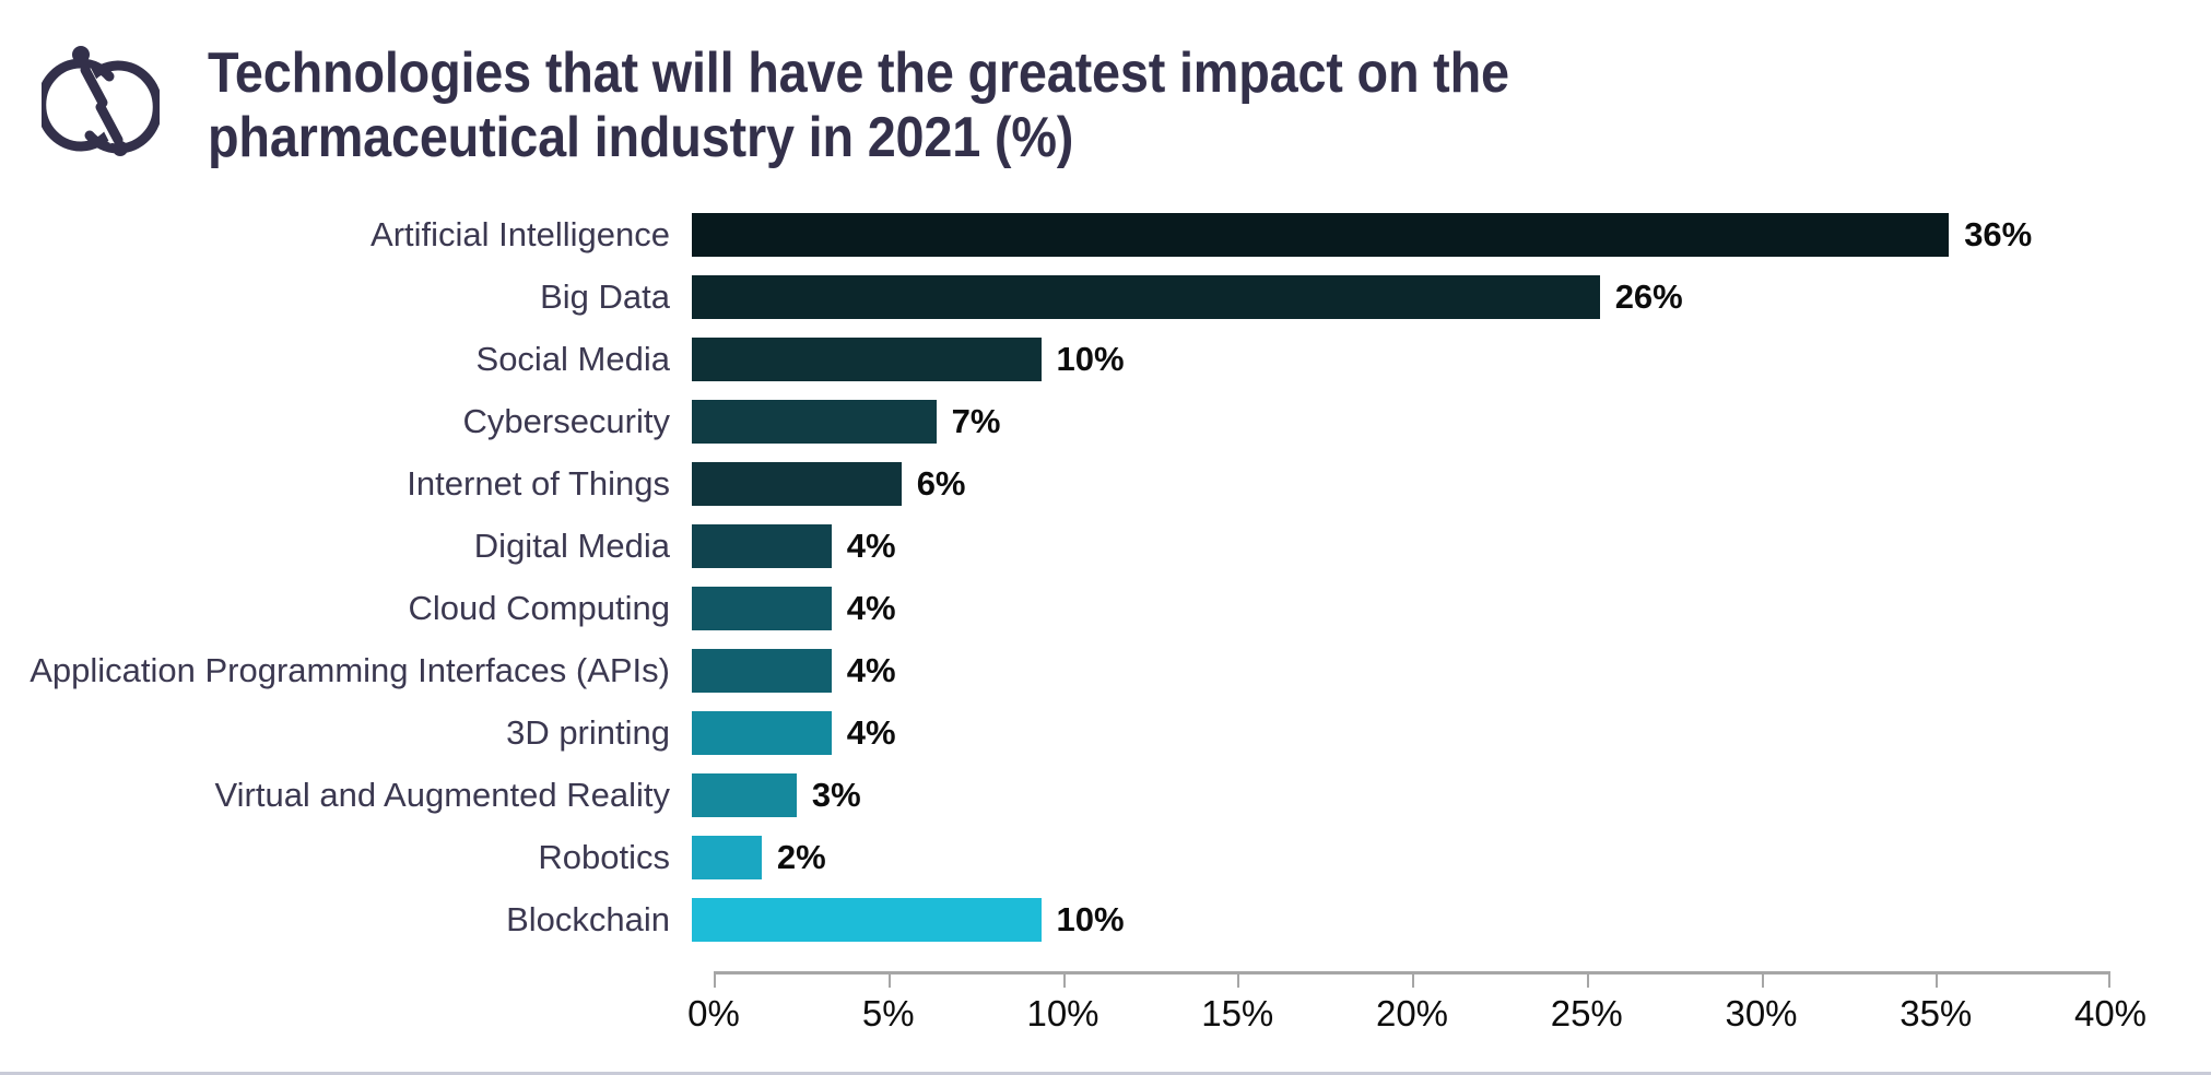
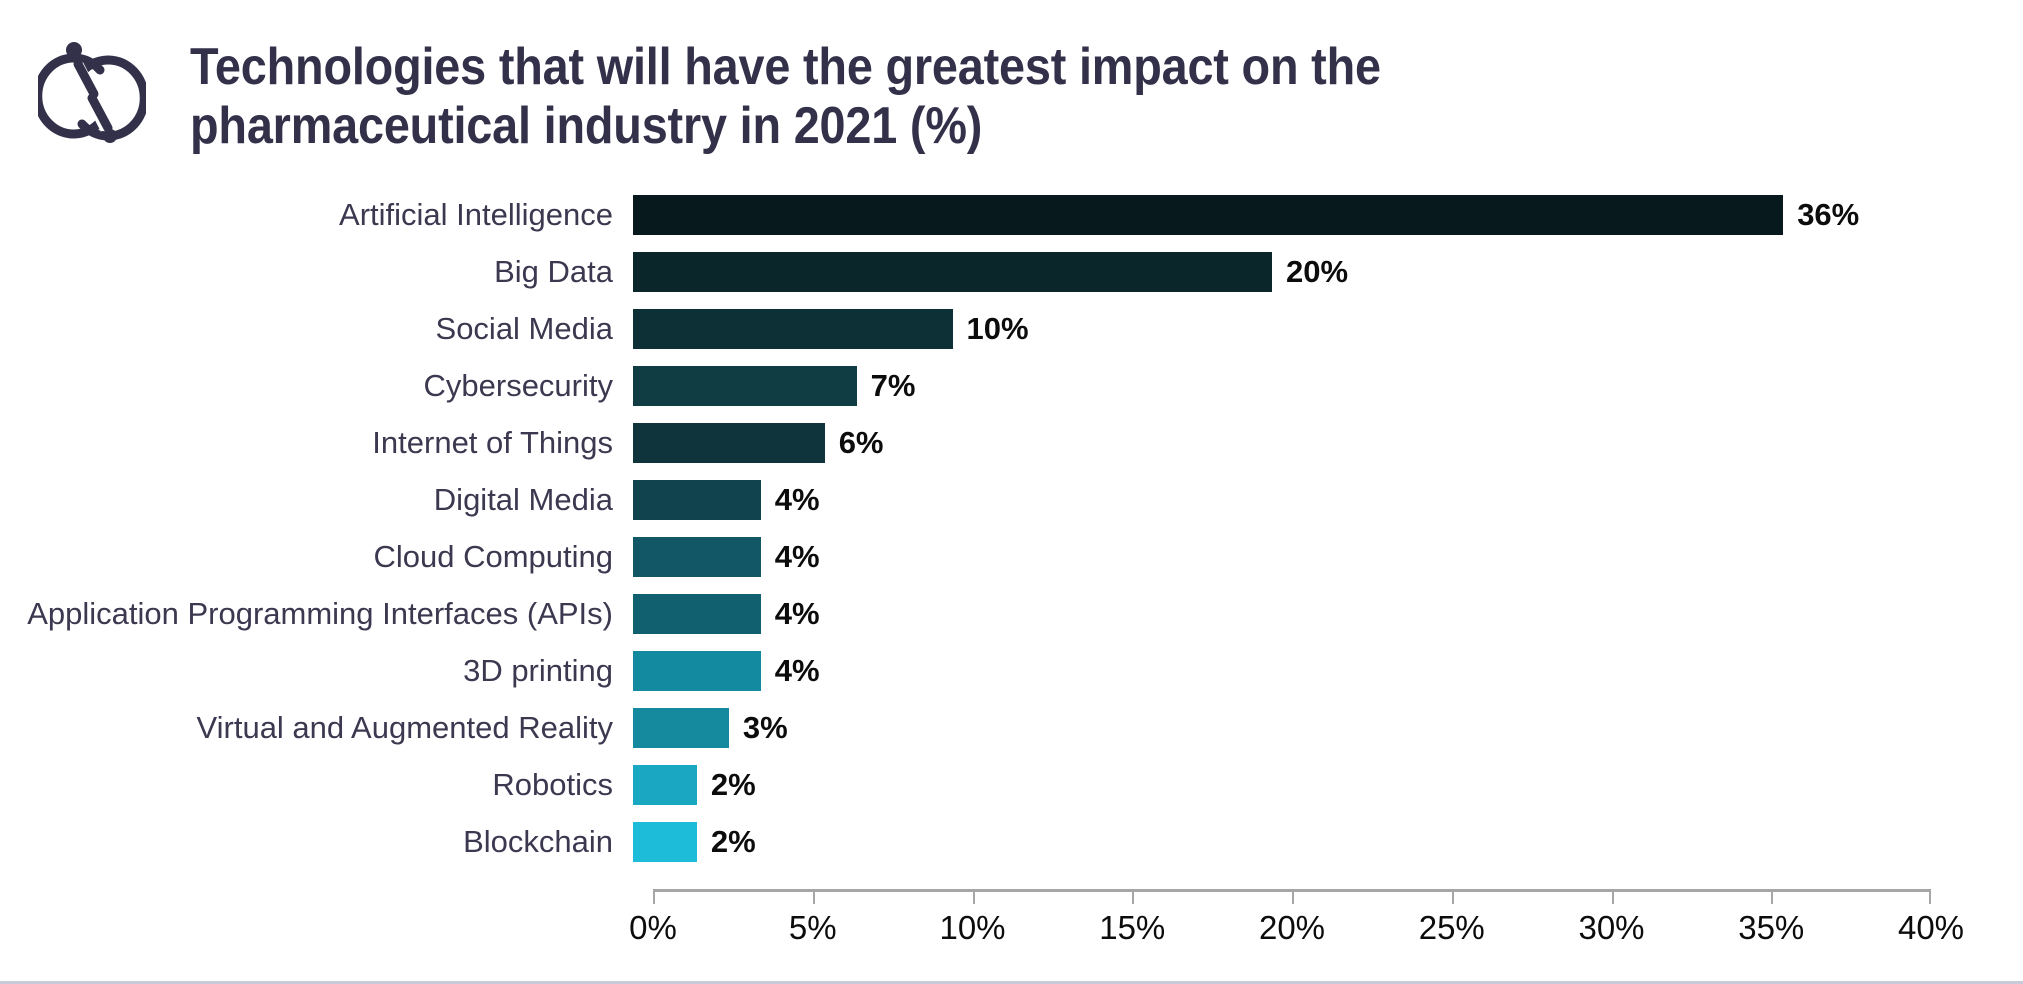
Big Data: 26% -> 20%
Blockchain: 10% -> 2%
